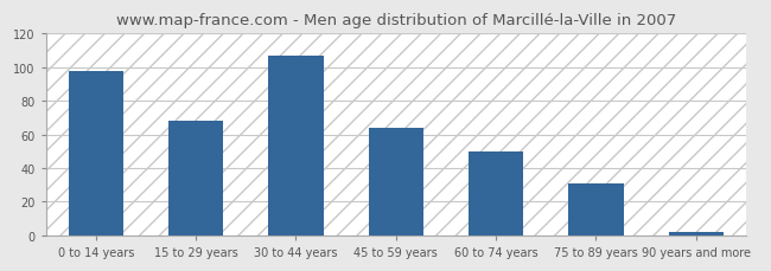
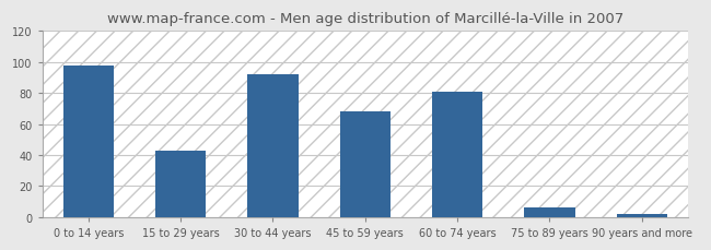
15 to 29 years: 68 -> 43
30 to 44 years: 107 -> 92
45 to 59 years: 64 -> 68
60 to 74 years: 50 -> 81
75 to 89 years: 31 -> 6
